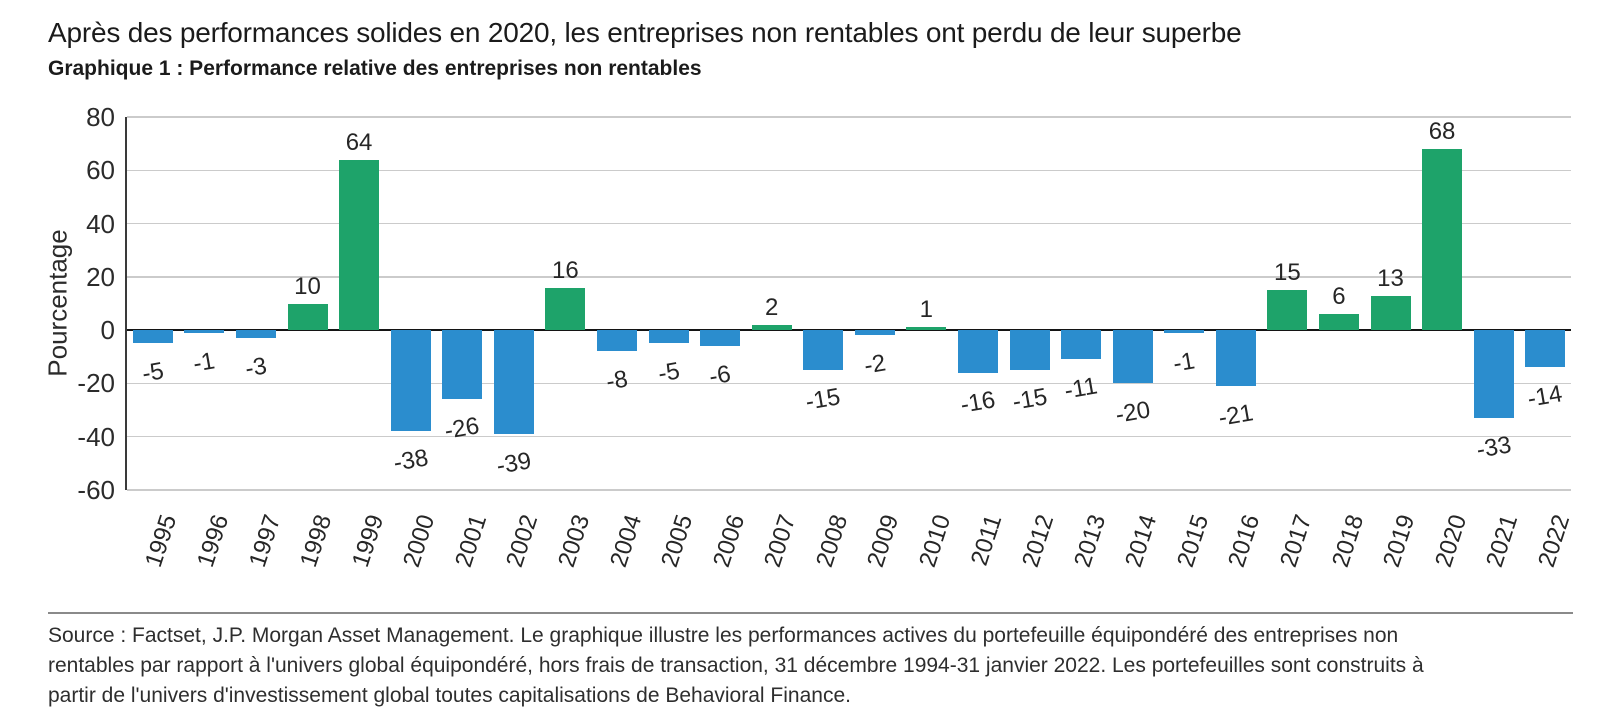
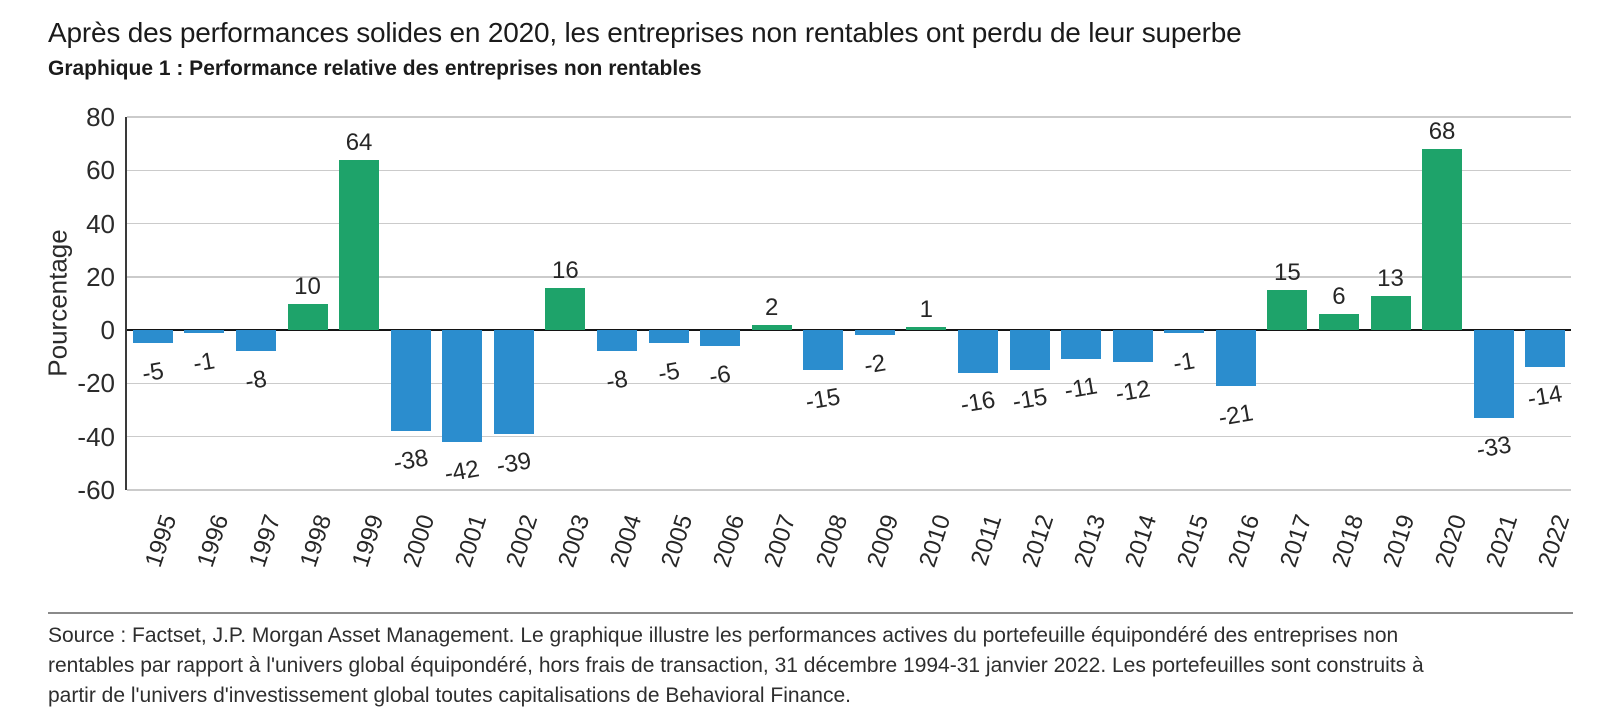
1997: -3 -> -8
2001: -26 -> -42
2014: -20 -> -12
